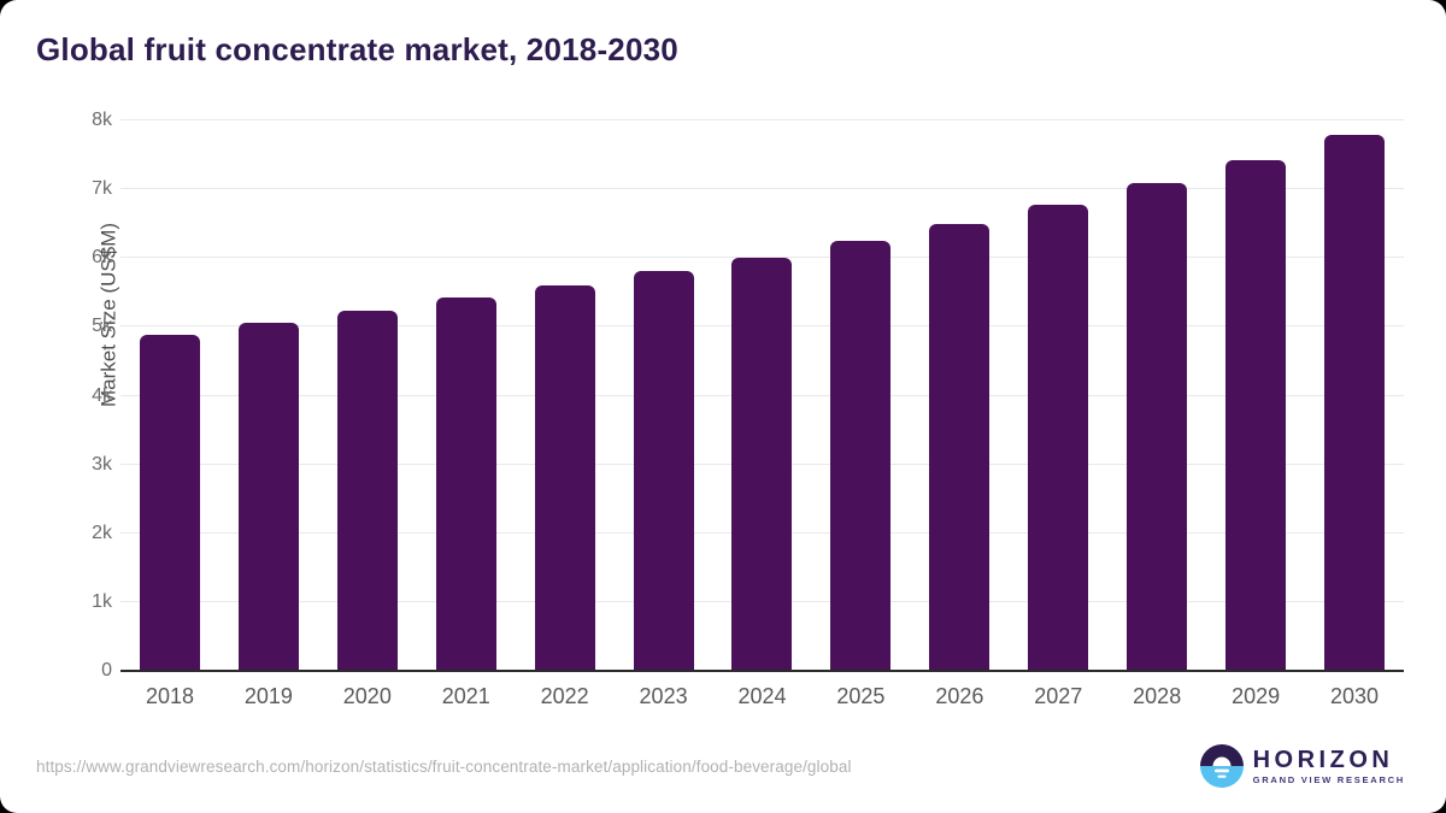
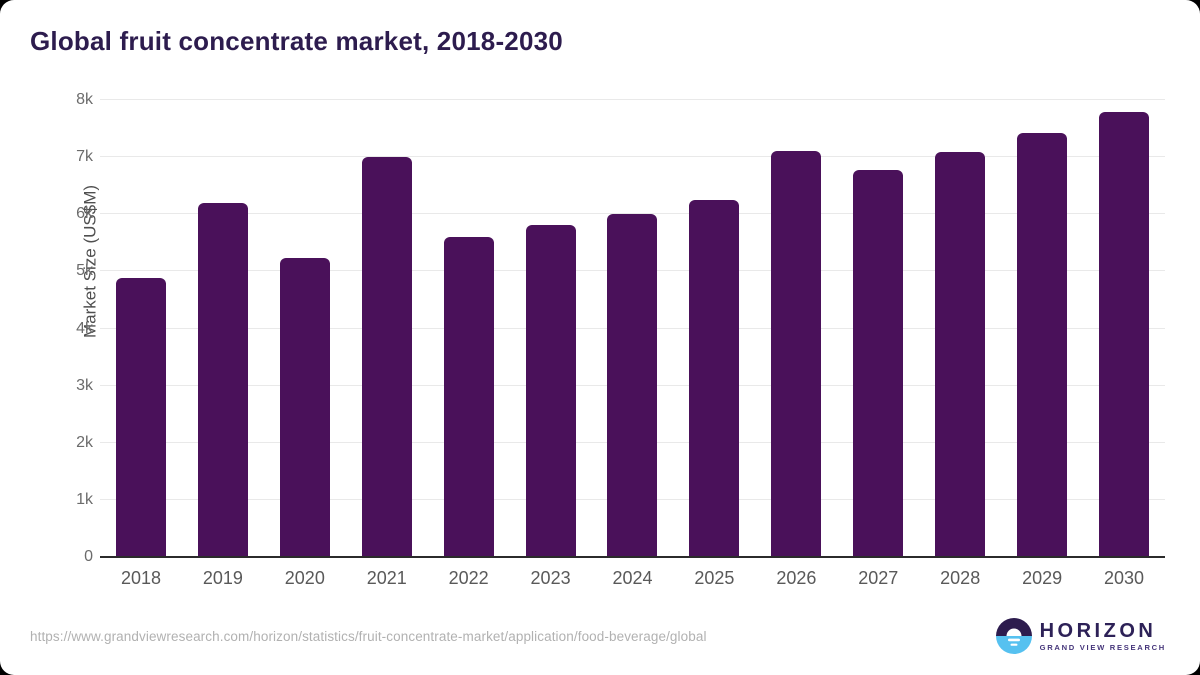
2019: 5.1k -> 6.2k
2021: 5.4k -> 7.0k
2026: 6.5k -> 7.1k
